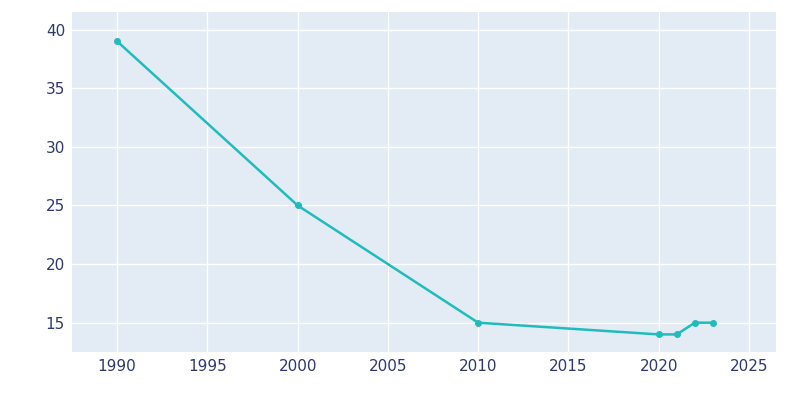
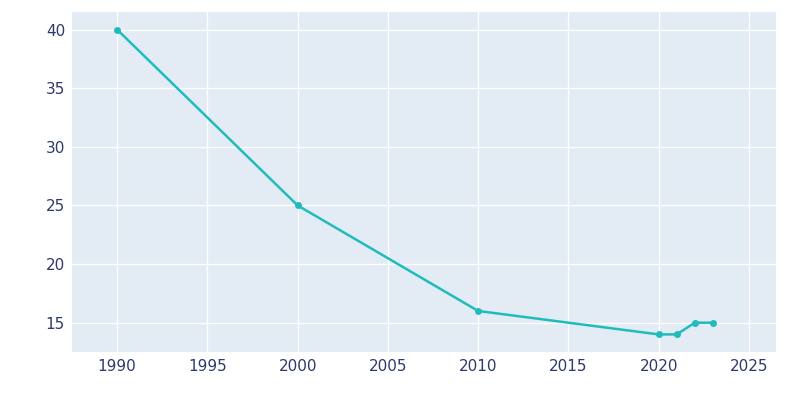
1990: 39 -> 40
2010: 15 -> 16
